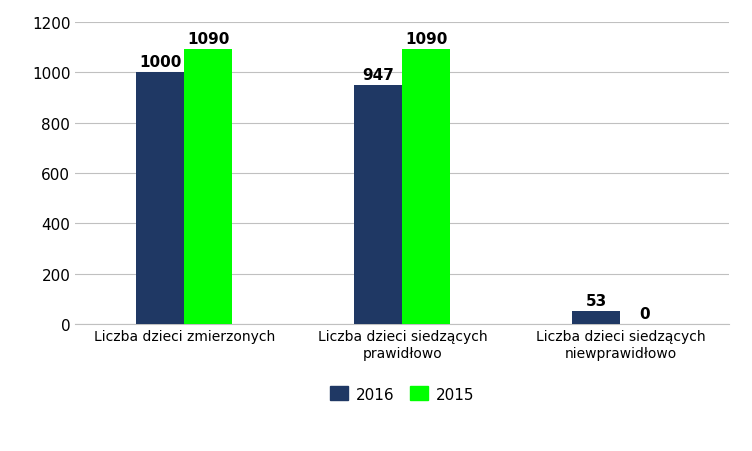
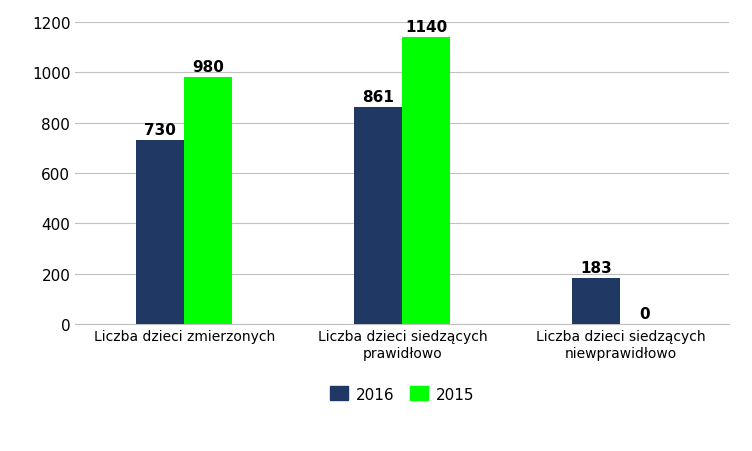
2016/Liczba dzieci zmierzonych: 1000 -> 730
2015/Liczba dzieci zmierzonych: 1090 -> 980
2016/Liczba dzieci siedzących prawidłowo: 947 -> 861
2015/Liczba dzieci siedzących prawidłowo: 1090 -> 1140
2016/Liczba dzieci siedzących niewprawidłowo: 53 -> 183
